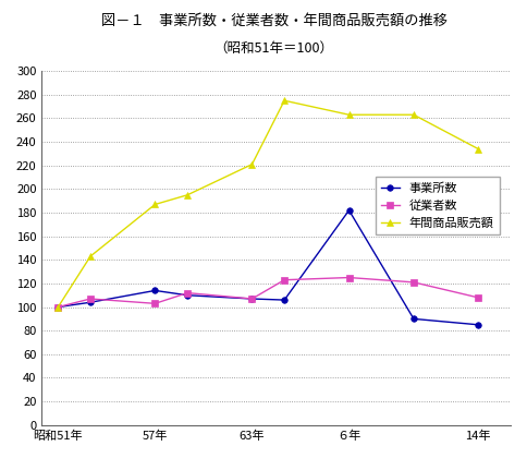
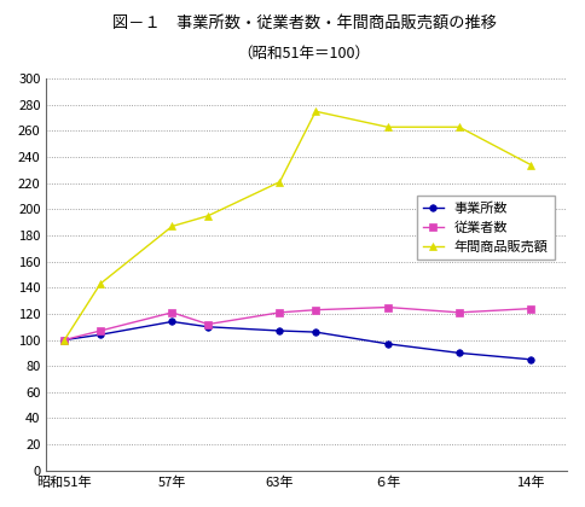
従業者数/57年: 103 -> 121
従業者数/63年: 107 -> 121
事業所数/６年: 182 -> 97
従業者数/14年: 108 -> 124
